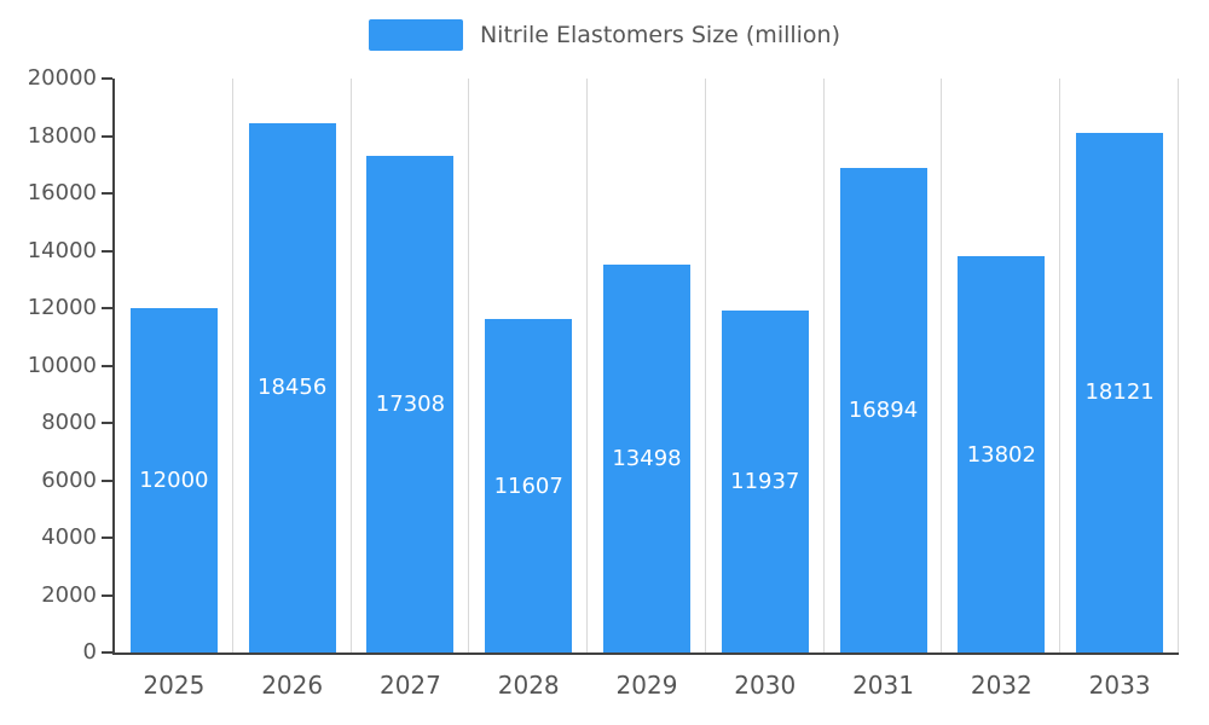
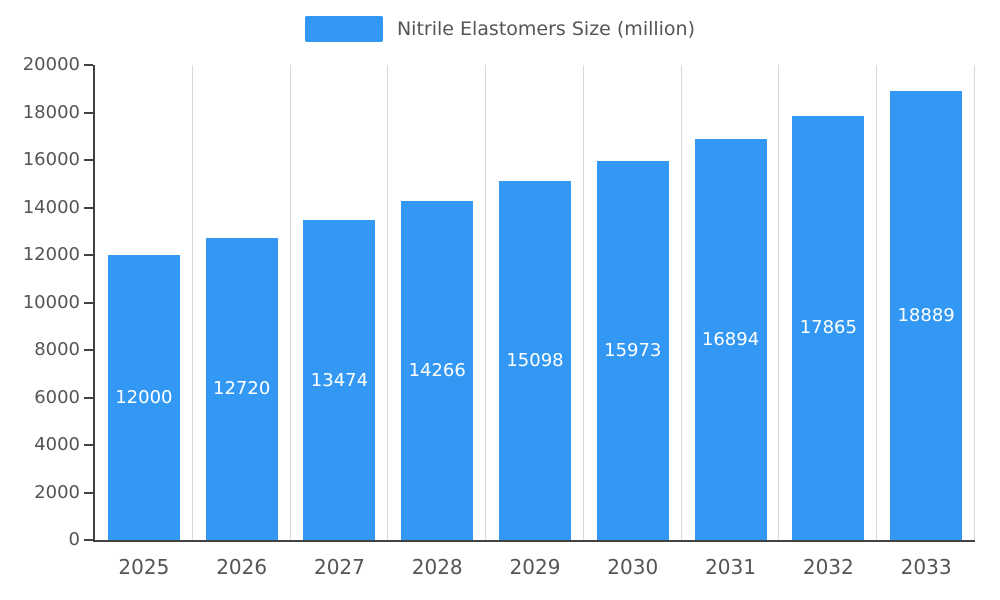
2026: 18456 -> 12720
2027: 17308 -> 13474
2028: 11607 -> 14266
2029: 13498 -> 15098
2030: 11937 -> 15973
2032: 13802 -> 17865
2033: 18121 -> 18889
